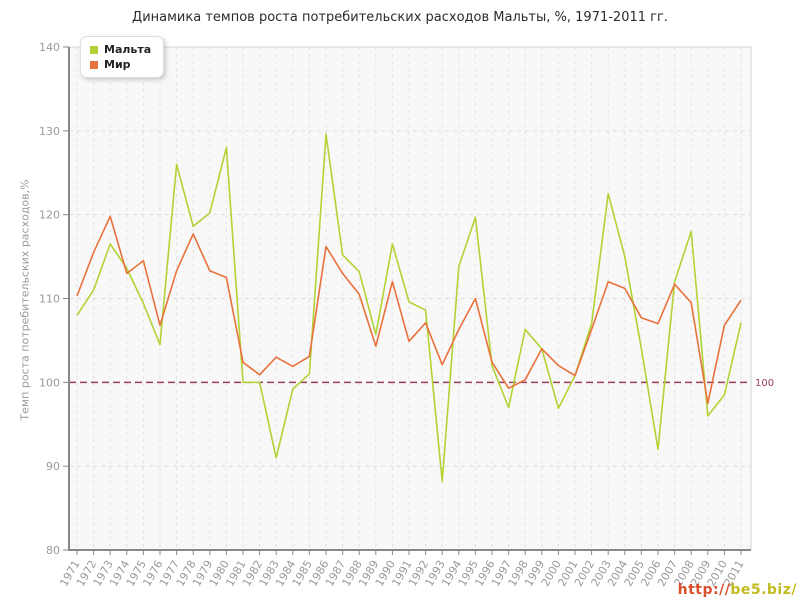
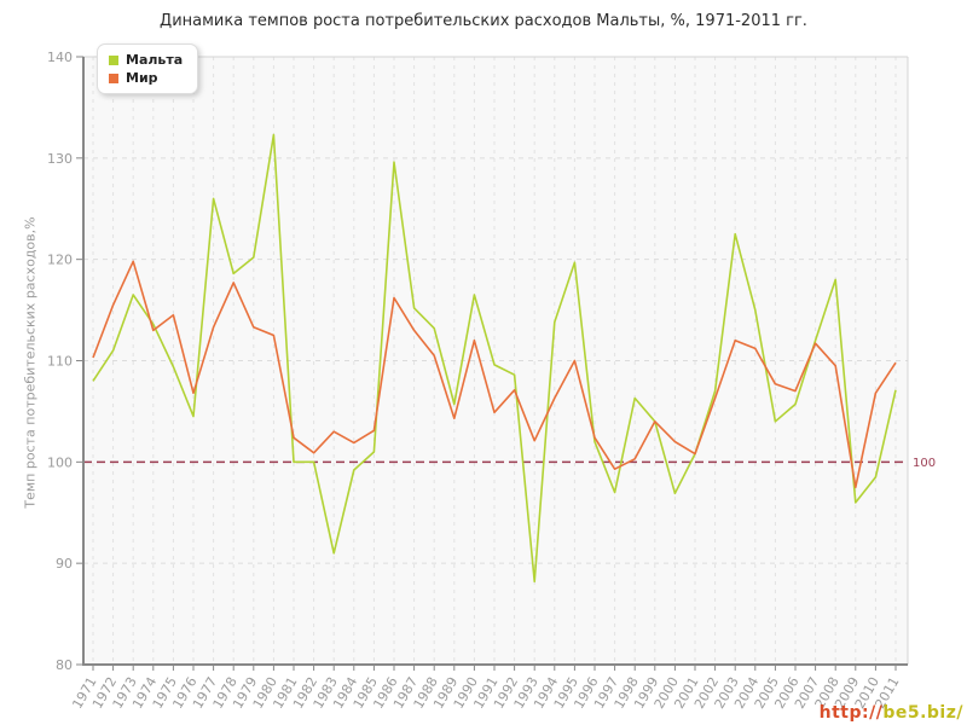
Мальта/1980: 128 -> 132
Мальта/2006: 92 -> 106
